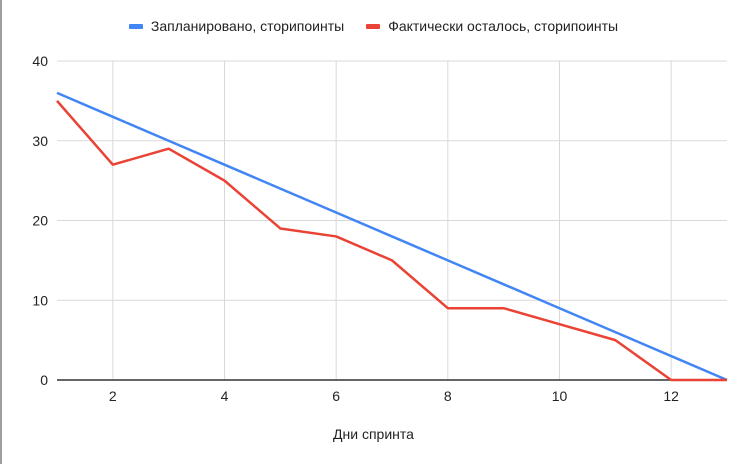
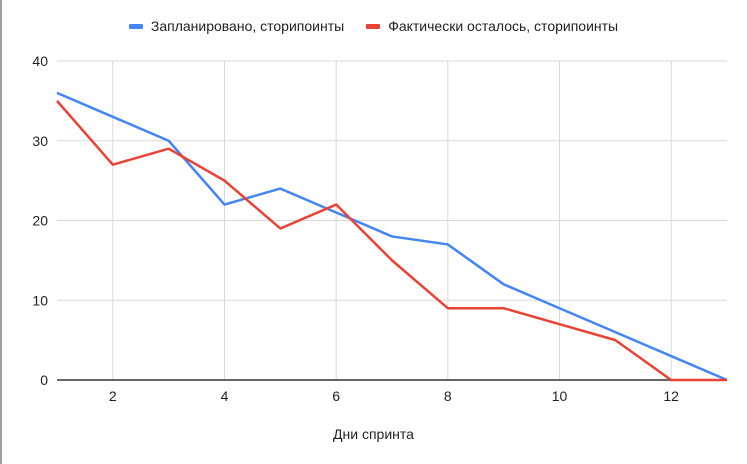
Запланировано, сторипоинты/4: 27 -> 22
Фактически осталось, сторипоинты/6: 18 -> 22
Запланировано, сторипоинты/8: 15 -> 17
